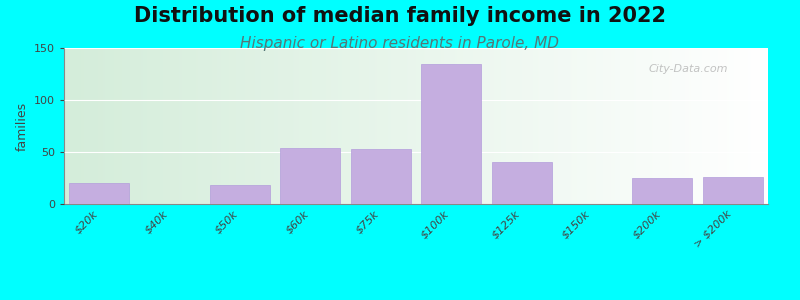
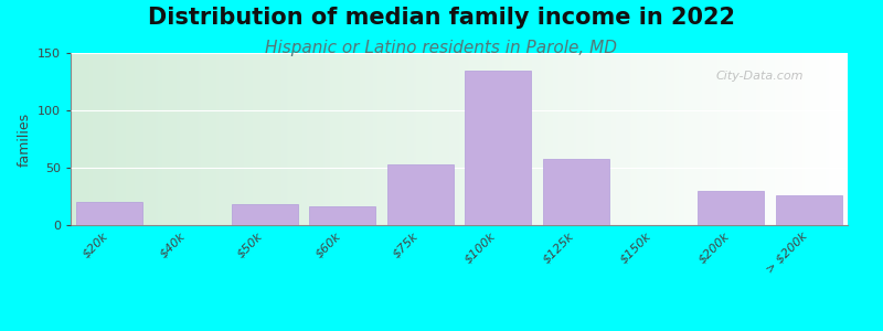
$60k: 54 -> 16
$125k: 40 -> 58
$200k: 25 -> 30
